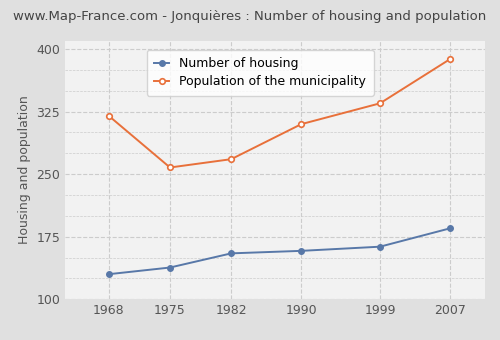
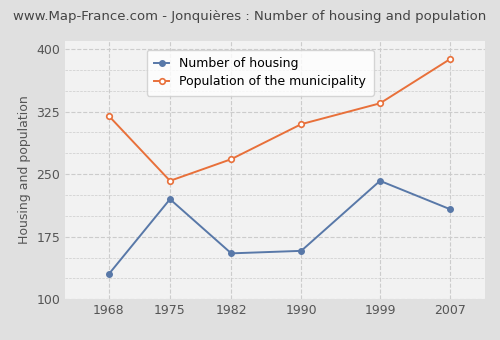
Number of housing/1975: 138 -> 220
Population of the municipality/1975: 258 -> 242
Number of housing/1999: 163 -> 242
Number of housing/2007: 185 -> 208
